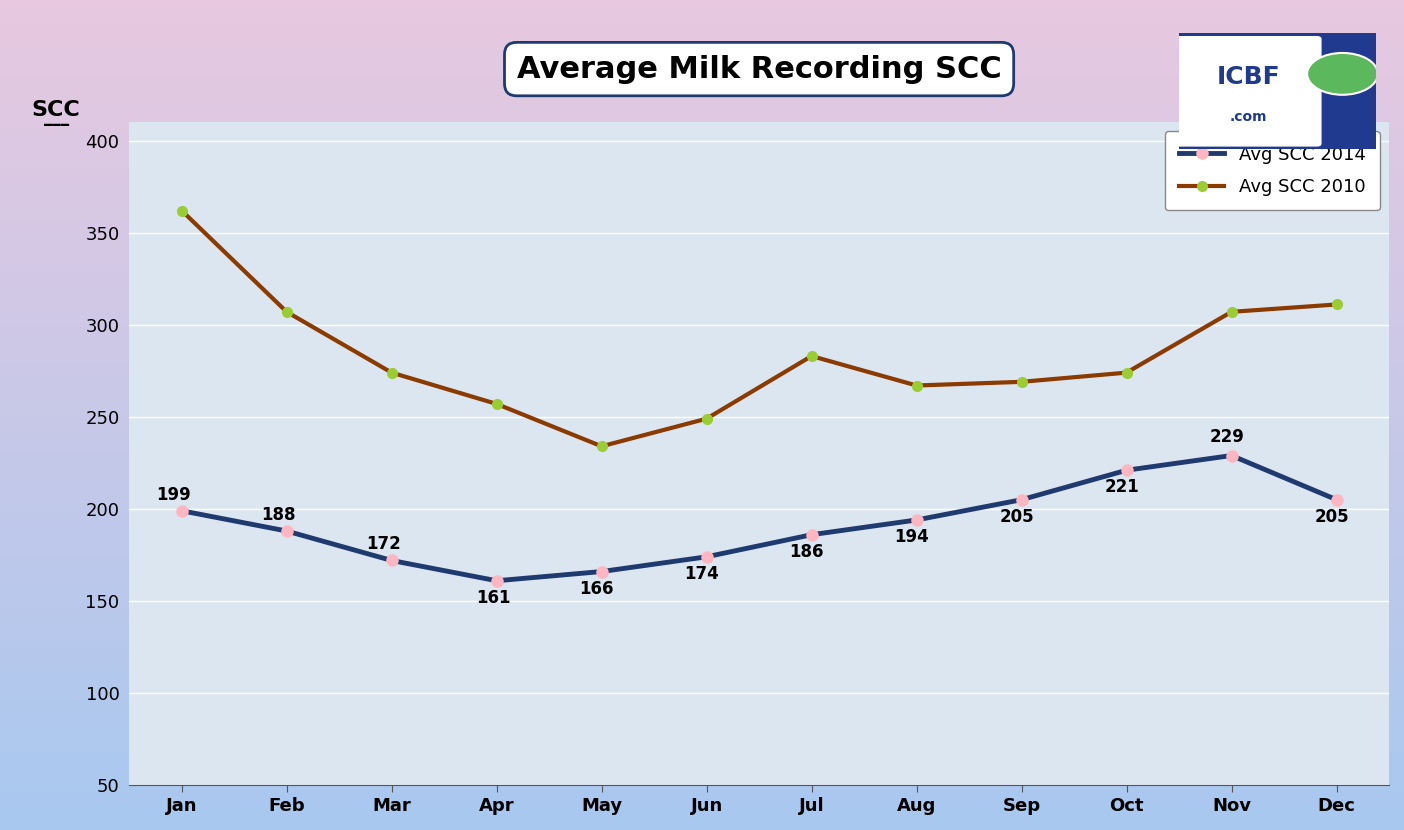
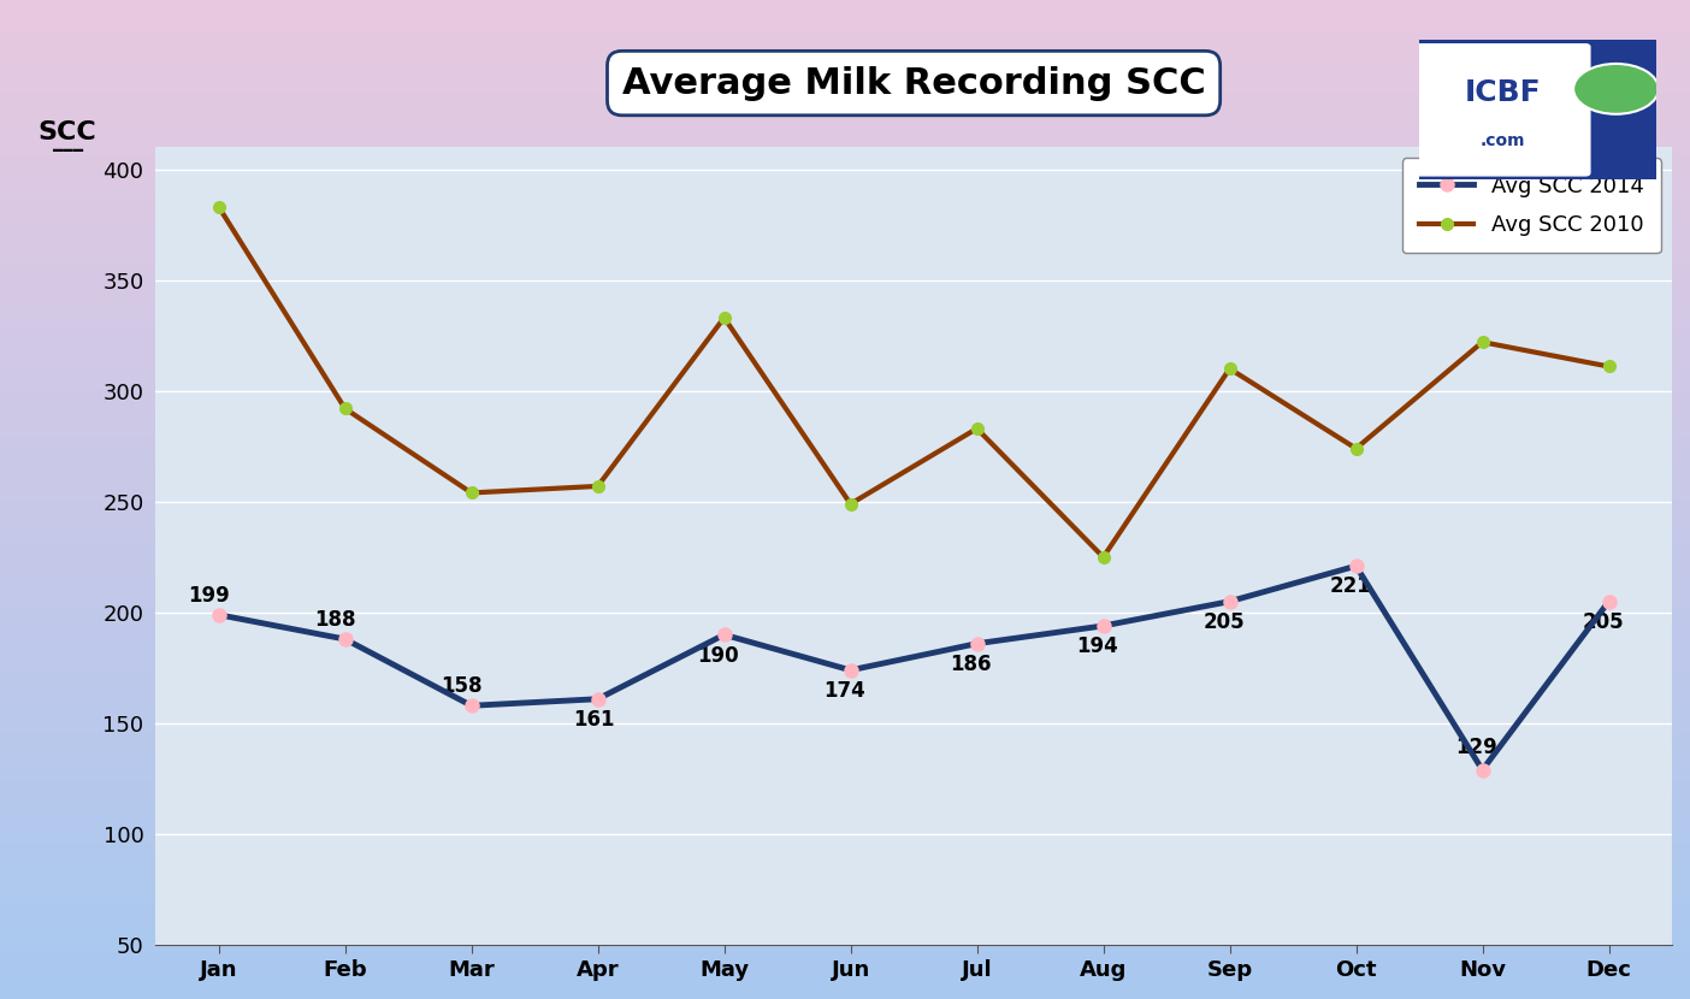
Avg SCC 2010/Jan: 362 -> 383
Avg SCC 2010/Feb: 307 -> 292
Avg SCC 2014/Mar: 172 -> 158
Avg SCC 2010/Mar: 274 -> 254
Avg SCC 2014/May: 166 -> 190
Avg SCC 2010/May: 234 -> 333
Avg SCC 2010/Aug: 267 -> 225
Avg SCC 2010/Sep: 269 -> 310
Avg SCC 2014/Nov: 229 -> 129
Avg SCC 2010/Nov: 307 -> 322
